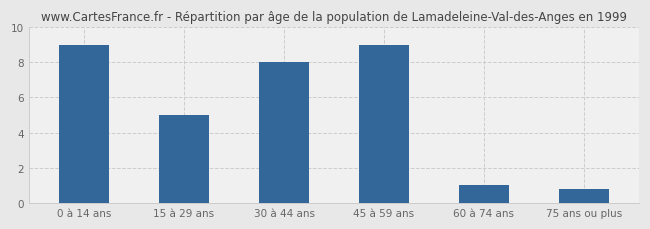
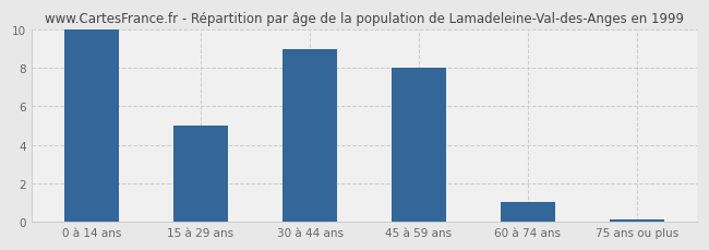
0 à 14 ans: 9.0 -> 10.0
30 à 44 ans: 8.0 -> 9.0
45 à 59 ans: 9.0 -> 8.0
75 ans ou plus: 0.8 -> 0.1
